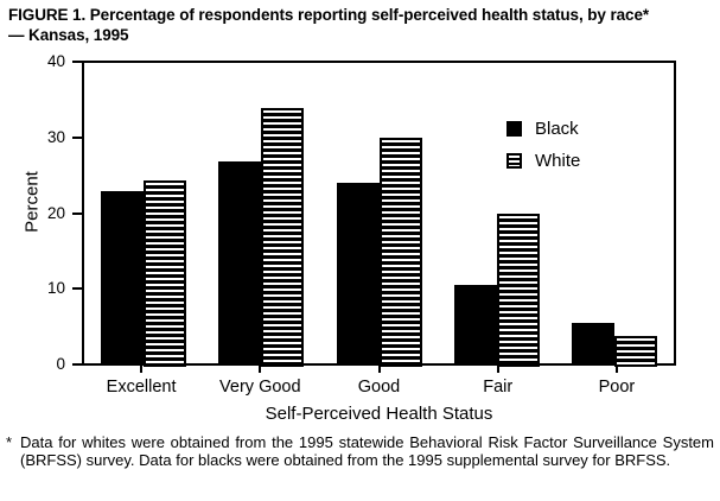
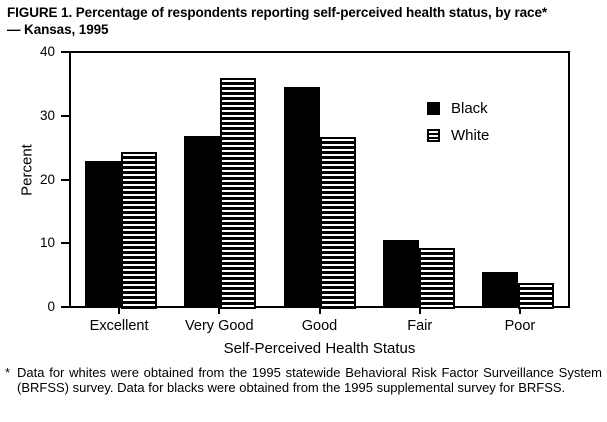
White/Very Good: 34 -> 36
Black/Good: 24 -> 35
White/Good: 30 -> 27
White/Fair: 20 -> 9
